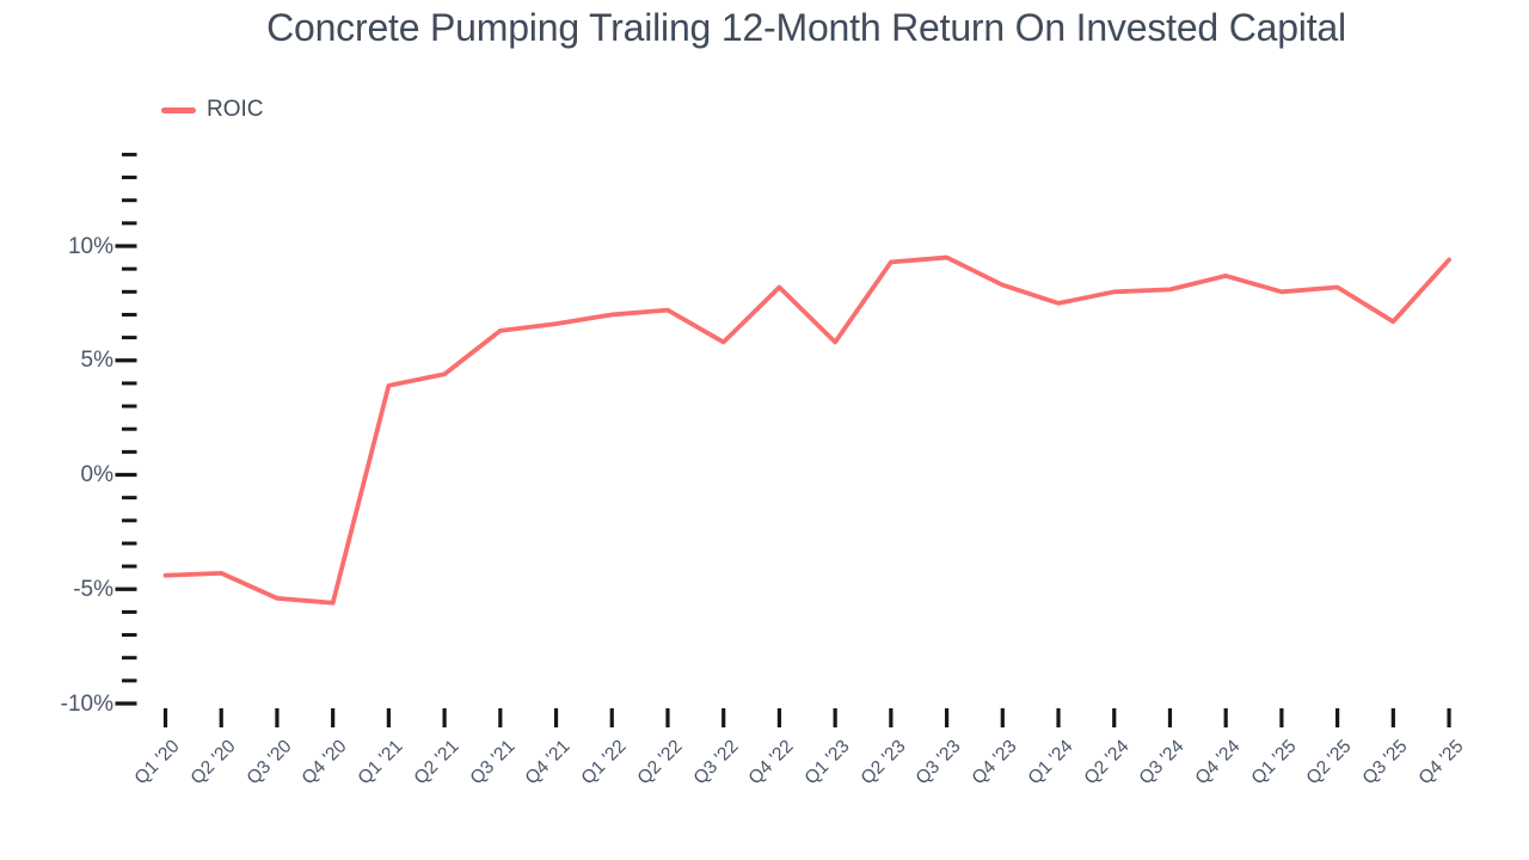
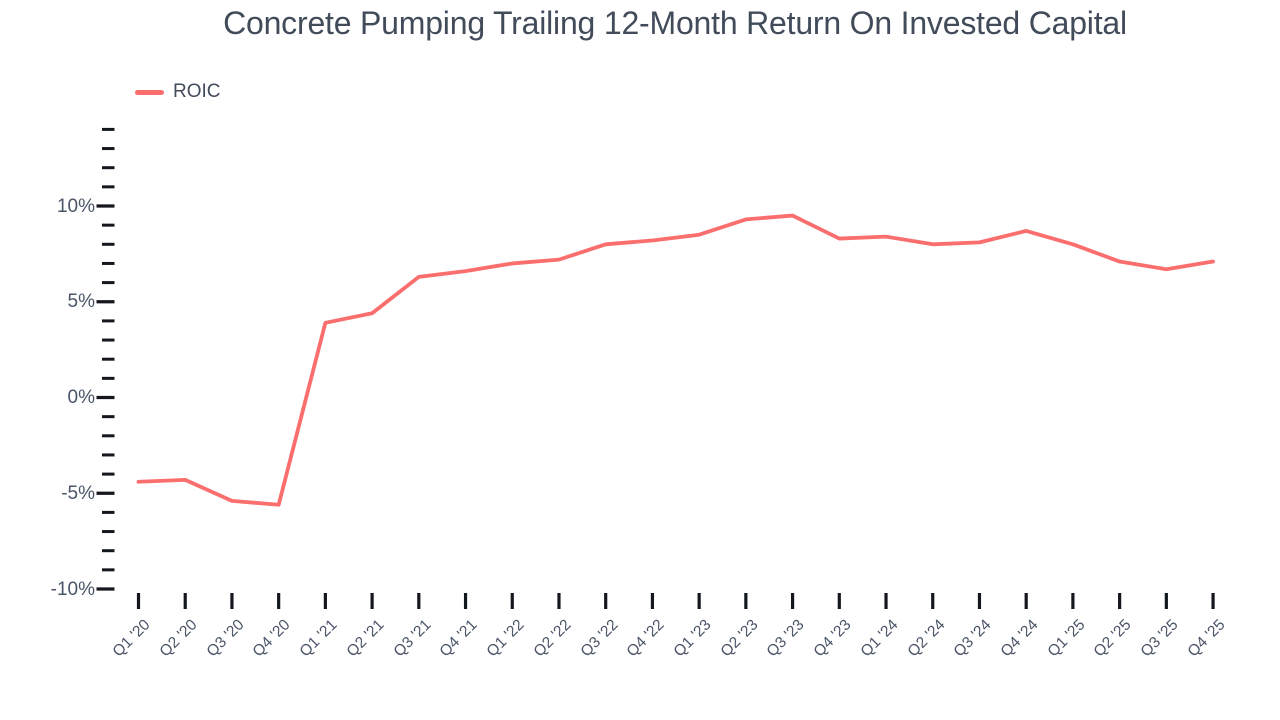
Q3 '22: 5.8% -> 8.0%
Q1 '23: 5.8% -> 8.5%
Q1 '24: 7.5% -> 8.4%
Q2 '25: 8.2% -> 7.1%
Q4 '25: 9.4% -> 7.1%
